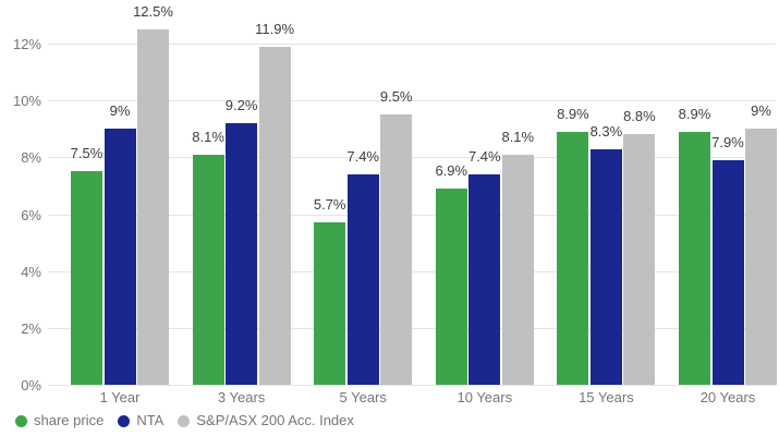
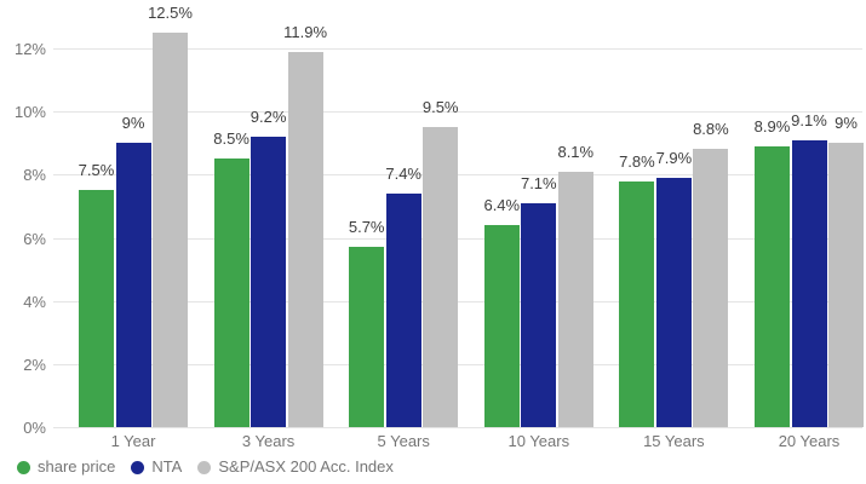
share price/3 Years: 8.1% -> 8.5%
share price/10 Years: 6.9% -> 6.4%
NTA/10 Years: 7.4% -> 7.1%
share price/15 Years: 8.9% -> 7.8%
NTA/15 Years: 8.3% -> 7.9%
NTA/20 Years: 7.9% -> 9.1%
